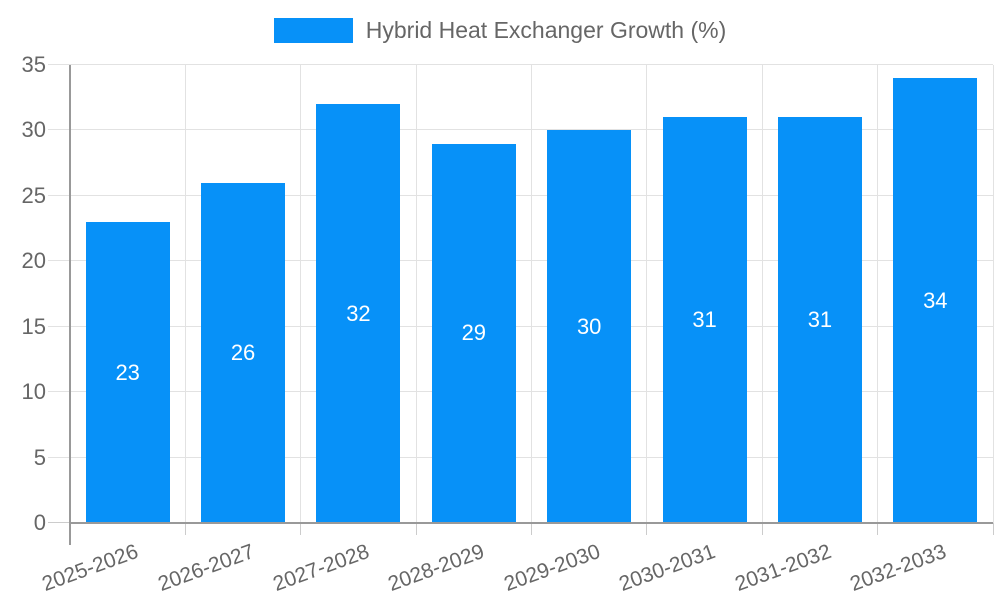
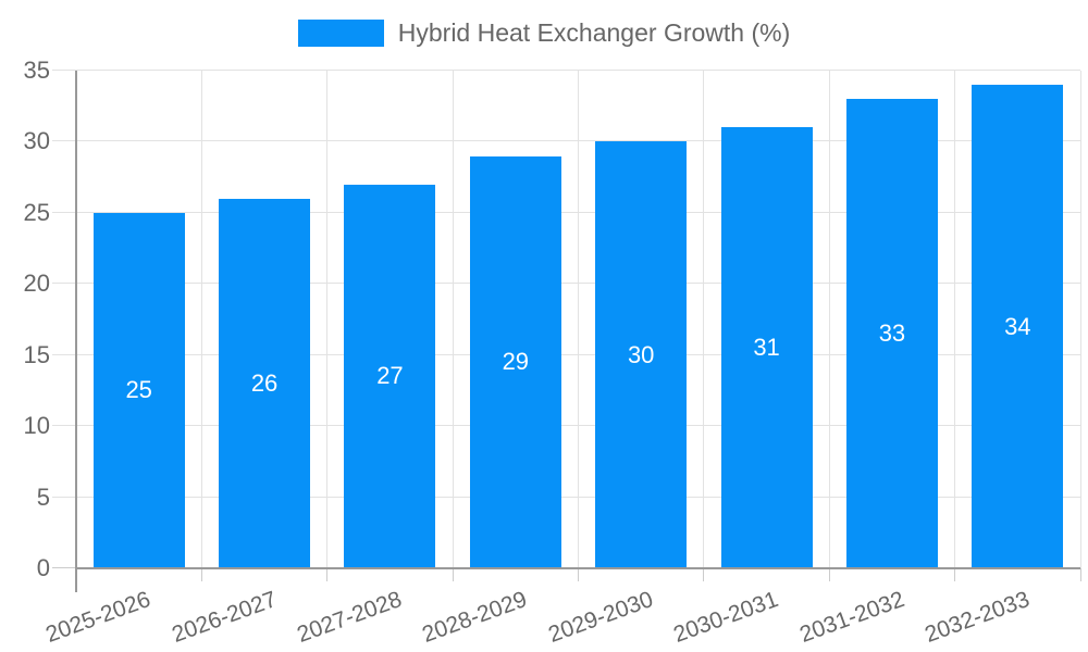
2025-2026: 23 -> 25
2027-2028: 32 -> 27
2031-2032: 31 -> 33
